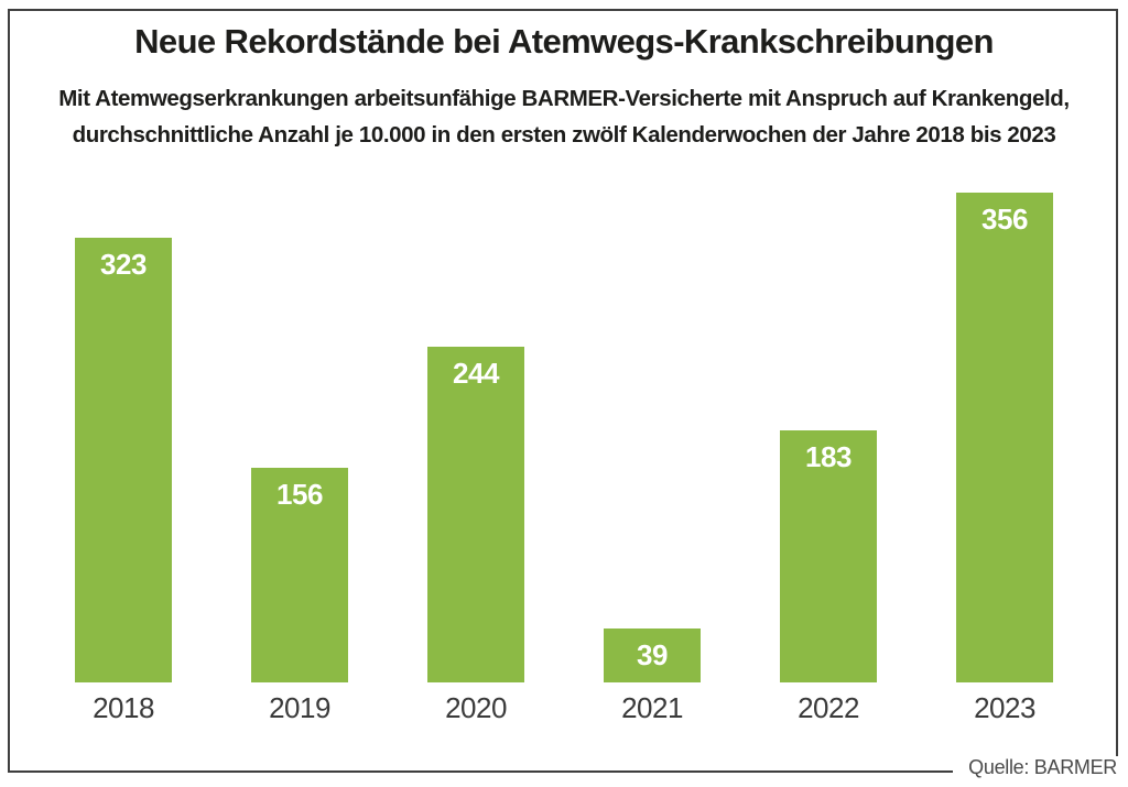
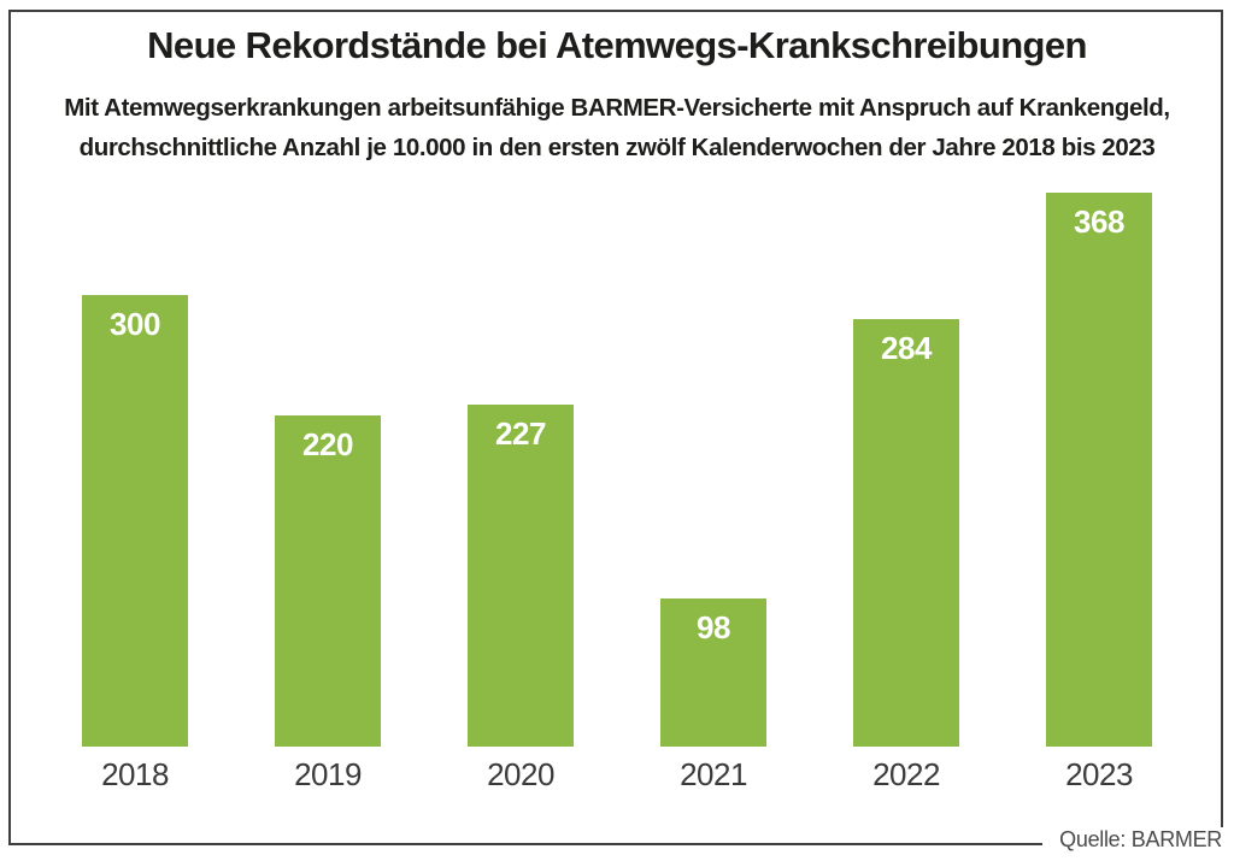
2018: 323 -> 300
2019: 156 -> 220
2020: 244 -> 227
2021: 39 -> 98
2022: 183 -> 284
2023: 356 -> 368
